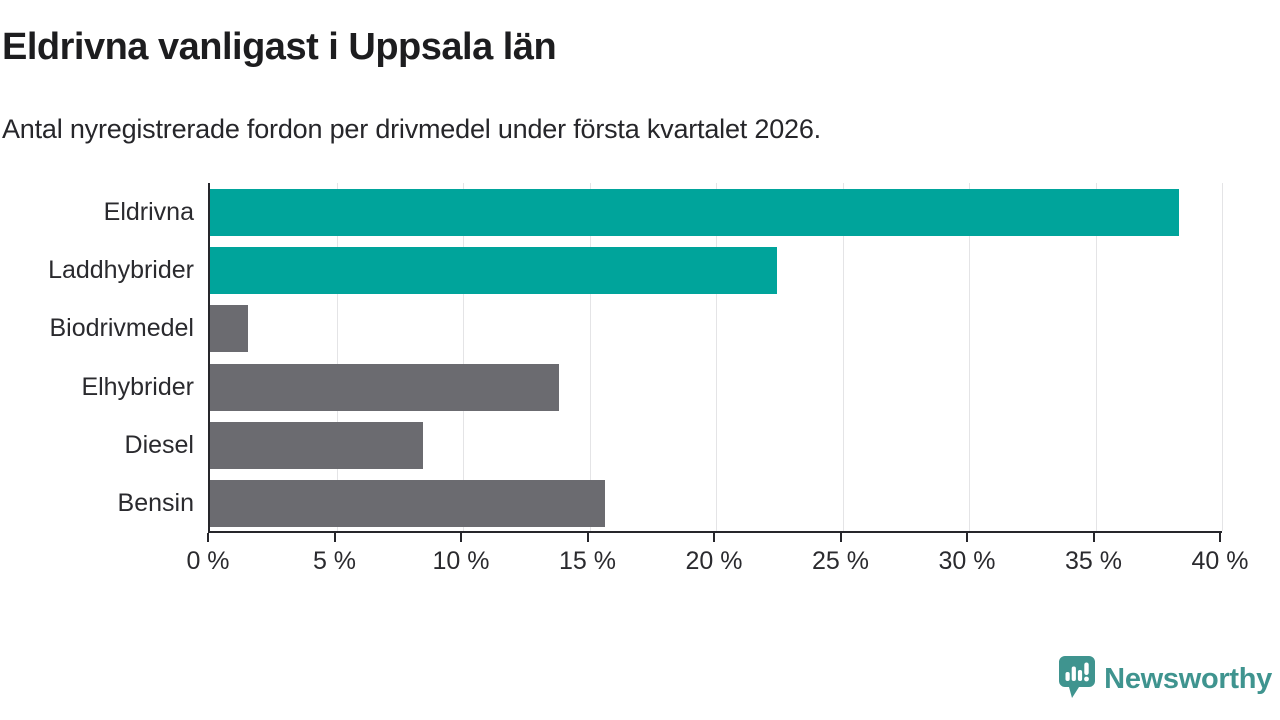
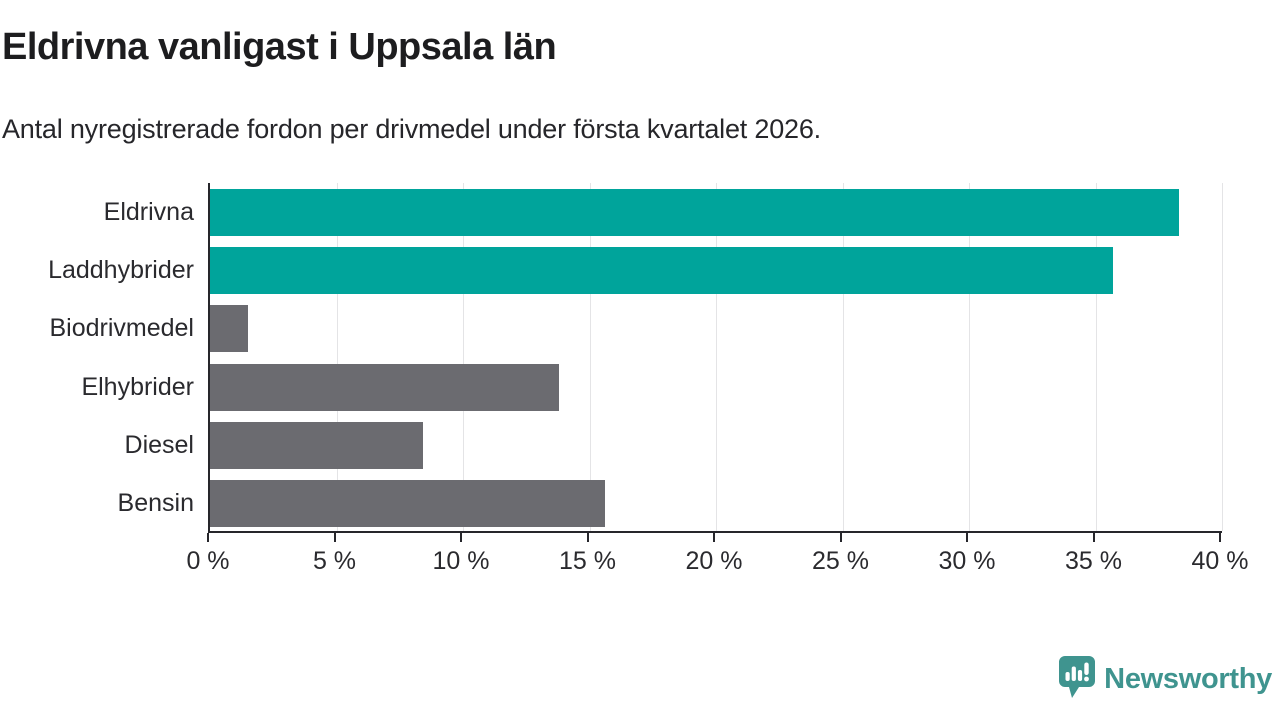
Laddhybrider: 22.4% -> 35.7%
